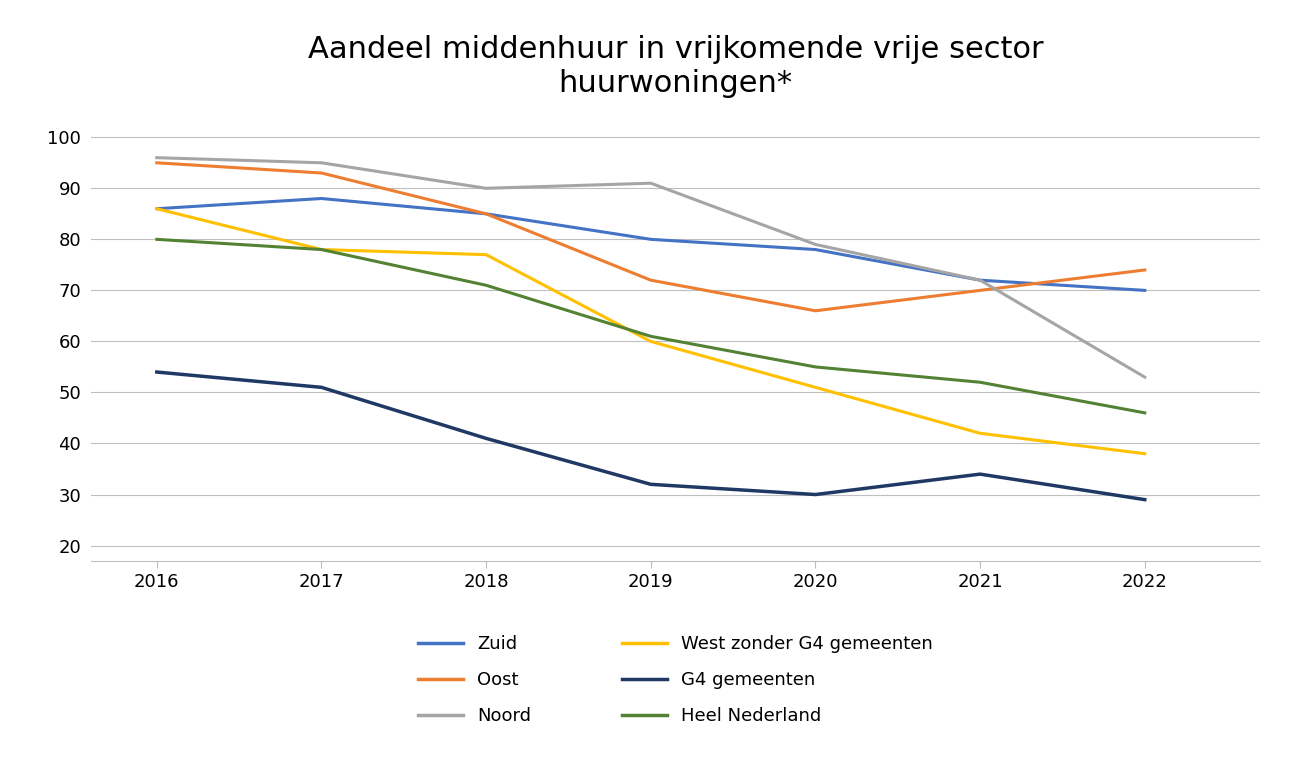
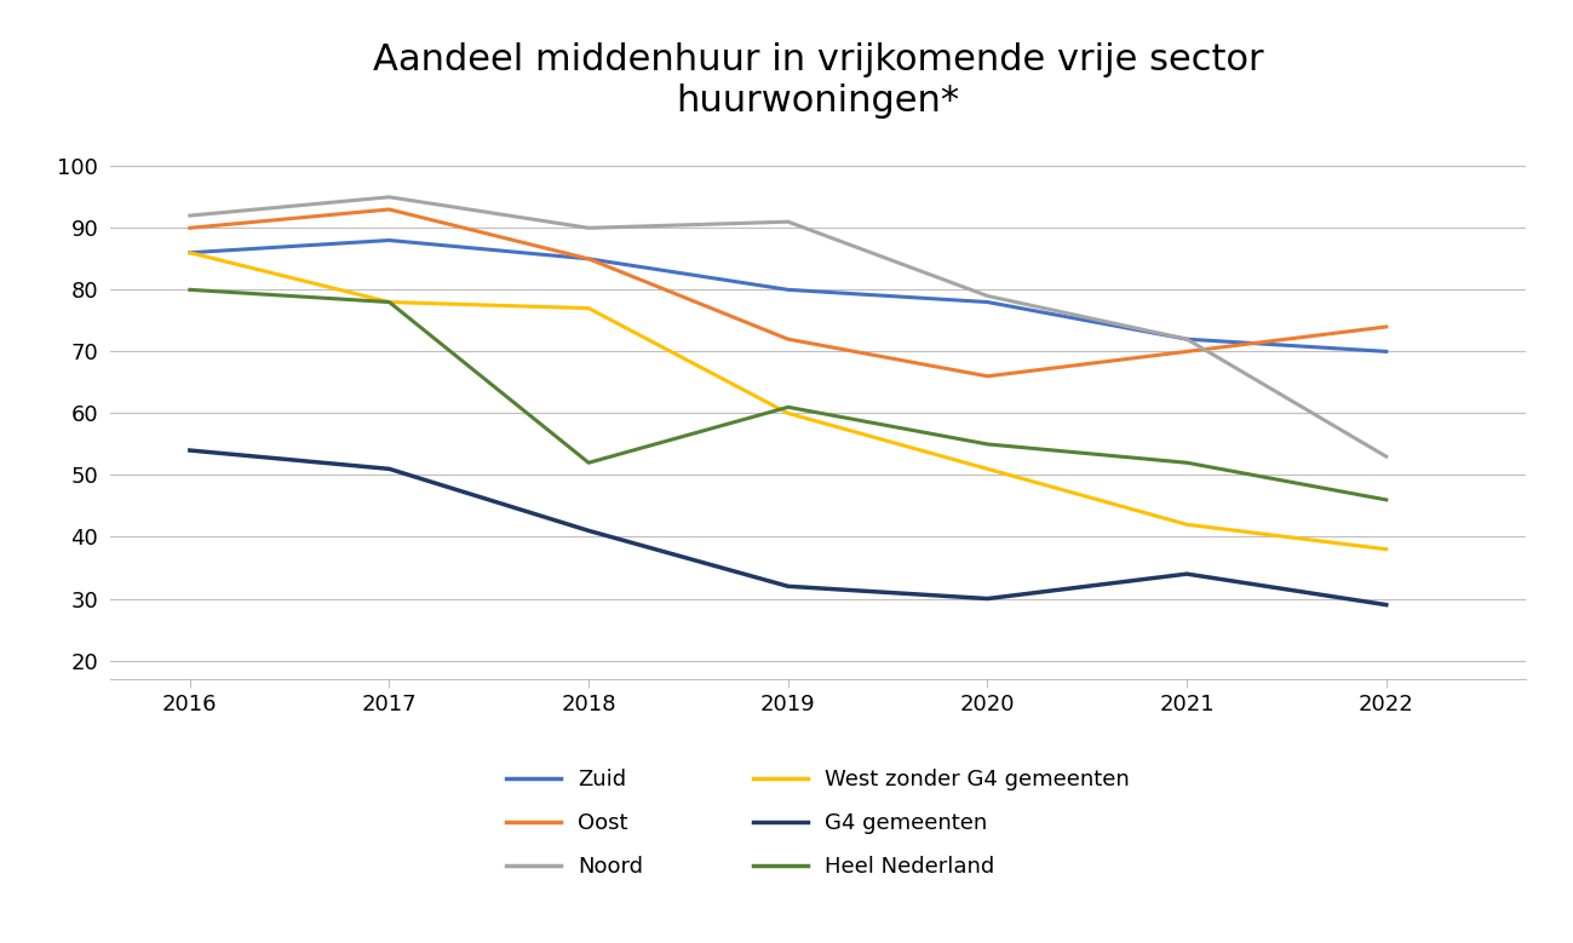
Oost/2016: 95 -> 90
Noord/2016: 96 -> 92
Heel Nederland/2018: 71 -> 52
